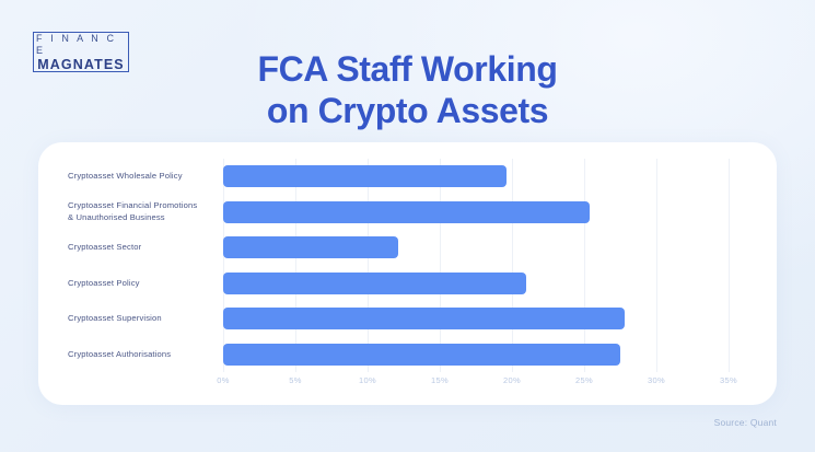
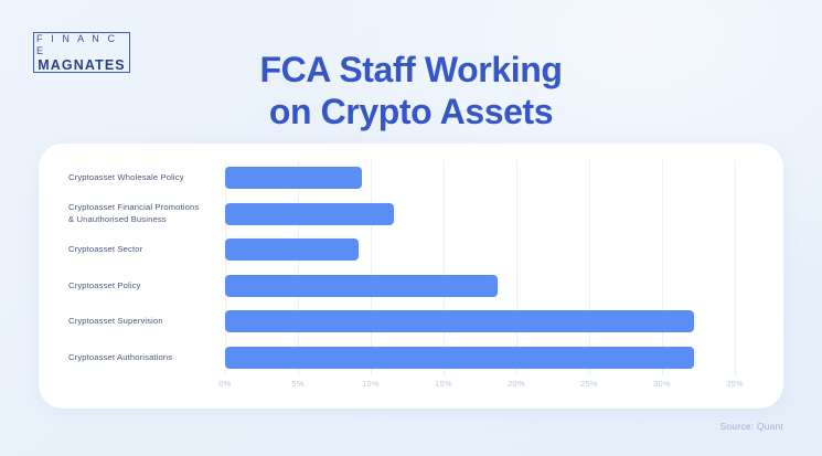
Cryptoasset Wholesale Policy: 19.6% -> 9.4%
Cryptoasset Financial Promotions & Unauthorised Business: 25.4% -> 11.6%
Cryptoasset Sector: 12.1% -> 9.2%
Cryptoasset Policy: 21.0% -> 18.7%
Cryptoasset Supervision: 27.8% -> 32.2%
Cryptoasset Authorisations: 27.5% -> 32.2%
